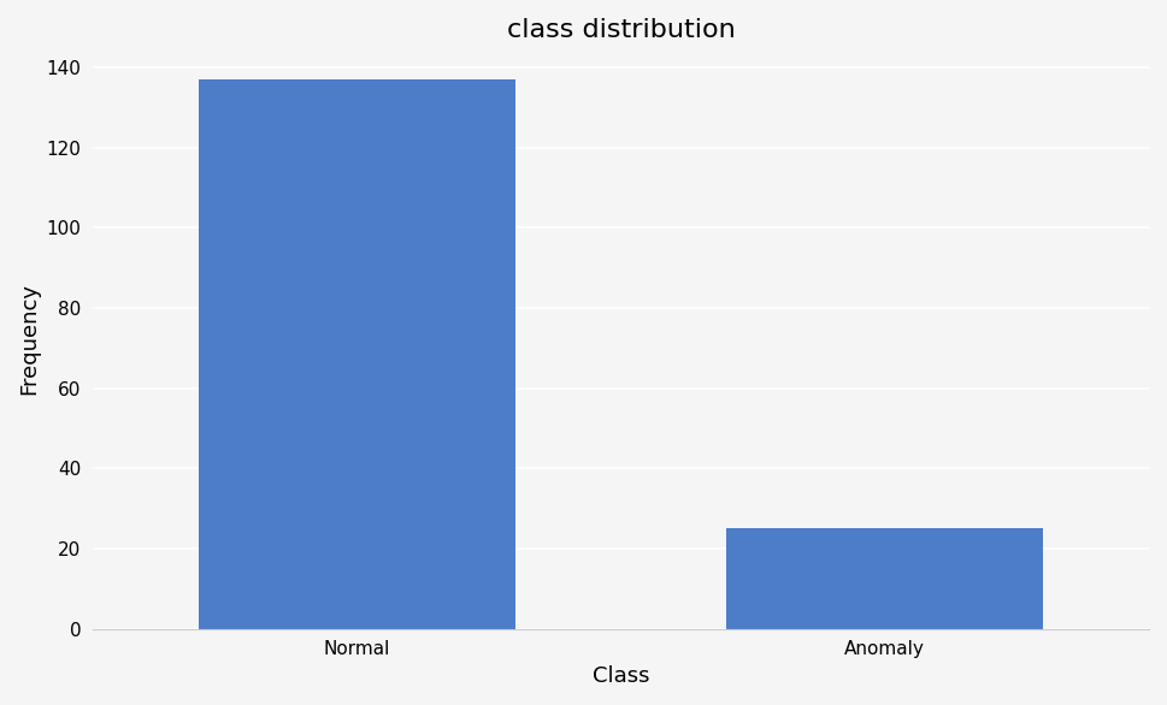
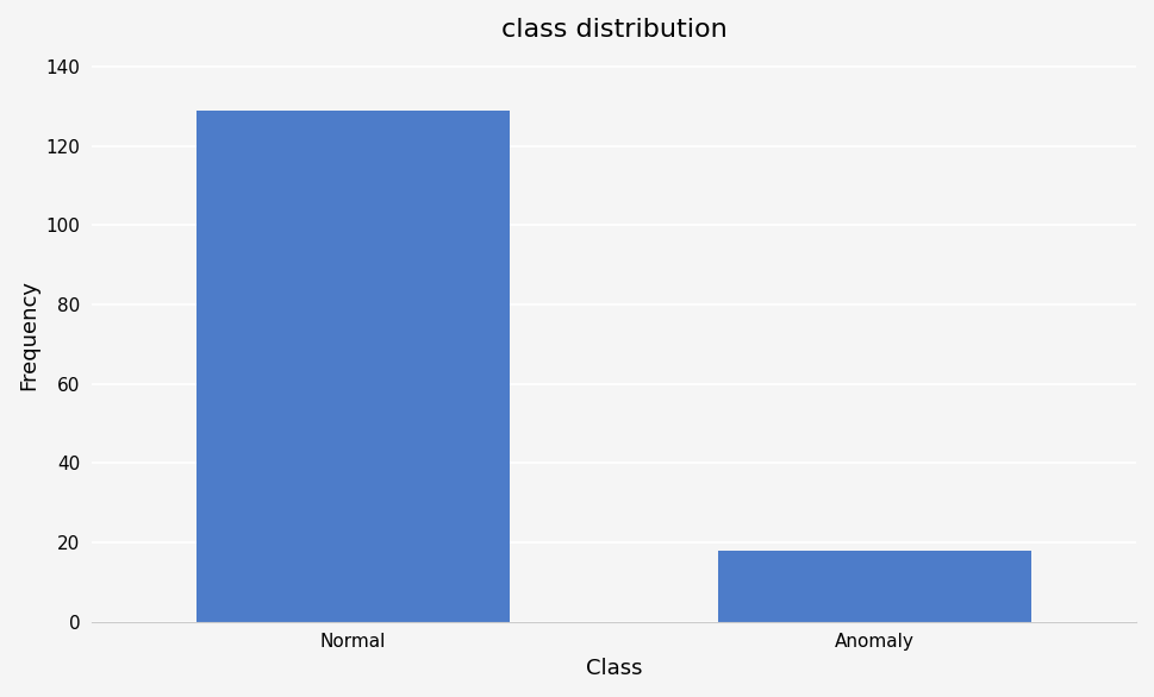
Normal: 137 -> 129
Anomaly: 25 -> 18
